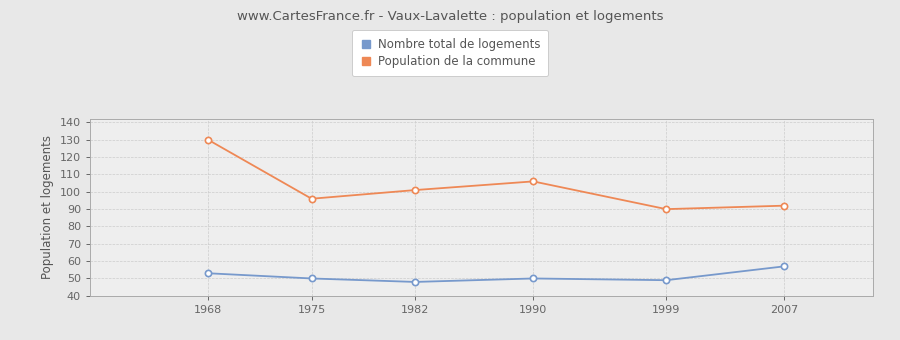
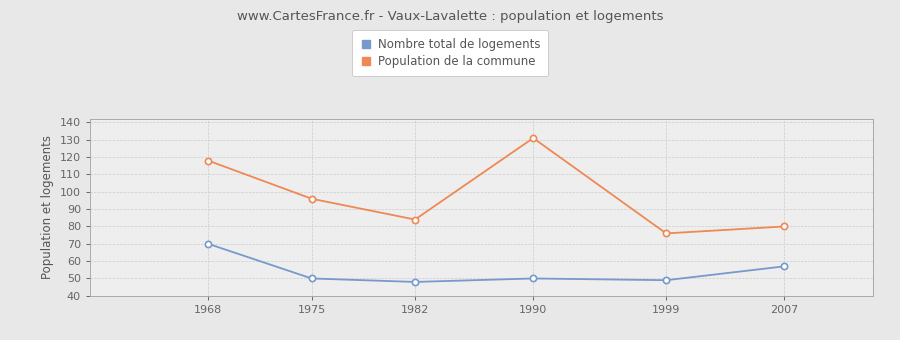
Nombre total de logements/1968: 53 -> 70
Population de la commune/1968: 130 -> 118
Population de la commune/1982: 101 -> 84
Population de la commune/1990: 106 -> 131
Population de la commune/1999: 90 -> 76
Population de la commune/2007: 92 -> 80
